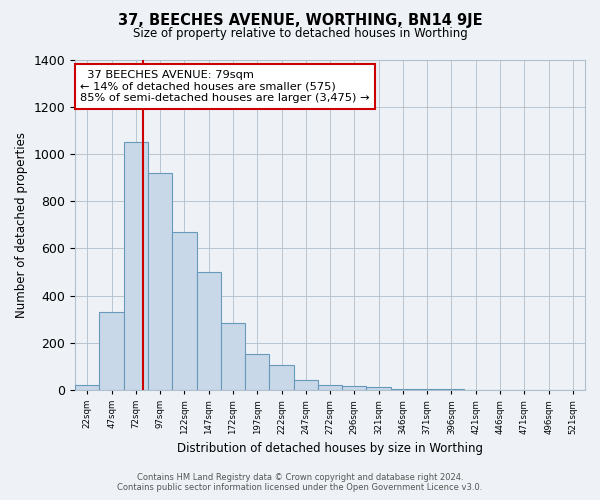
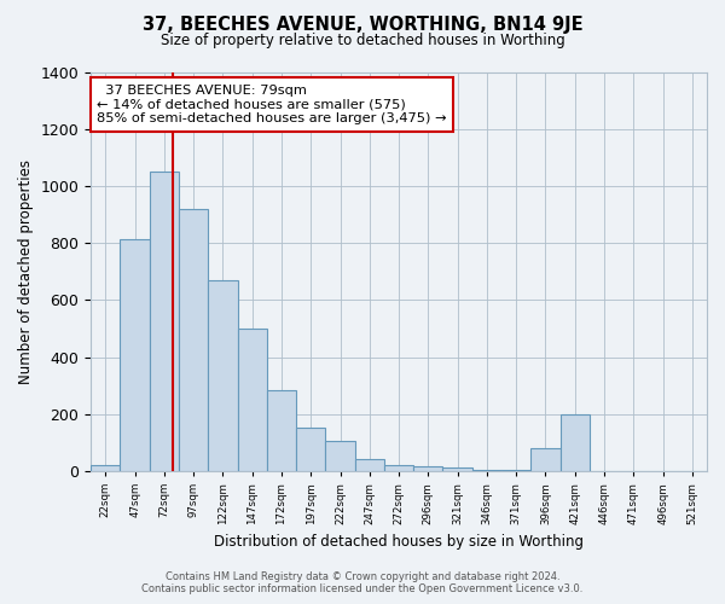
47sqm: 330 -> 815
396sqm: 2 -> 80
421sqm: 1 -> 200
